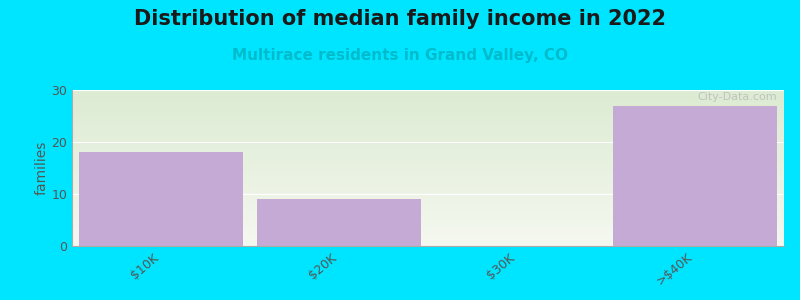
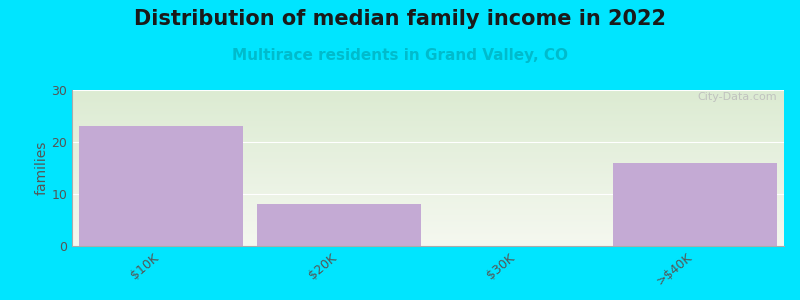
$10K: 18 -> 23
$20K: 9 -> 8
>$40K: 27 -> 16
